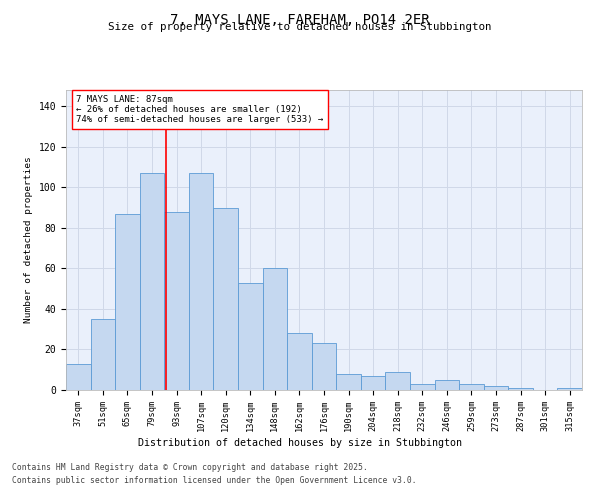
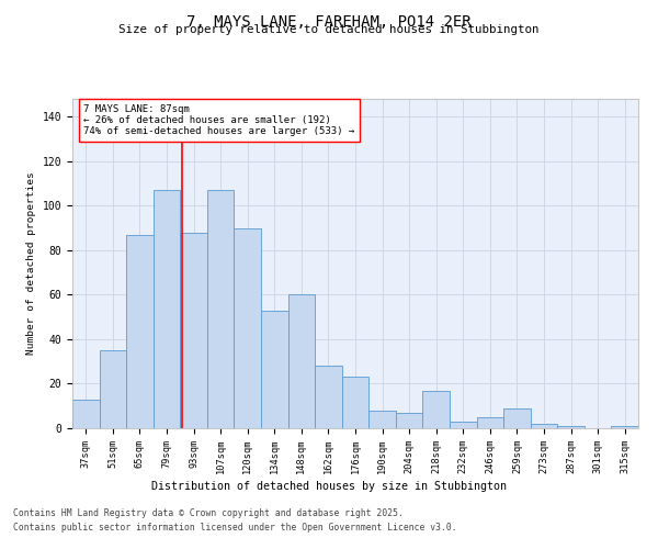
218sqm: 9 -> 17
259sqm: 3 -> 9
